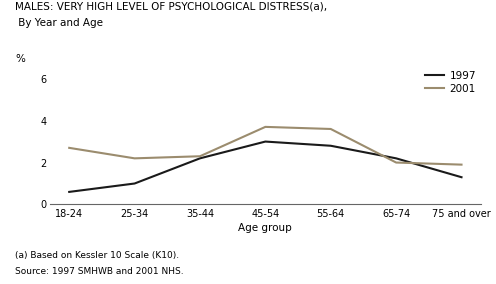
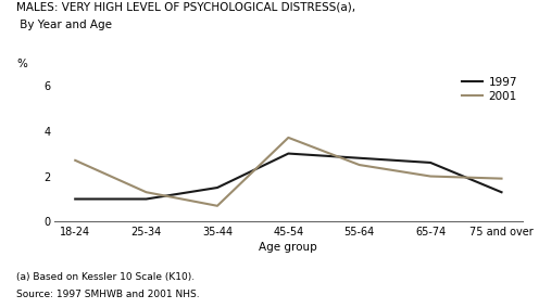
1997/18-24: 0.6 -> 1.0
2001/25-34: 2.2 -> 1.3
1997/35-44: 2.2 -> 1.5
2001/35-44: 2.3 -> 0.7
2001/55-64: 3.6 -> 2.5
1997/65-74: 2.2 -> 2.6
